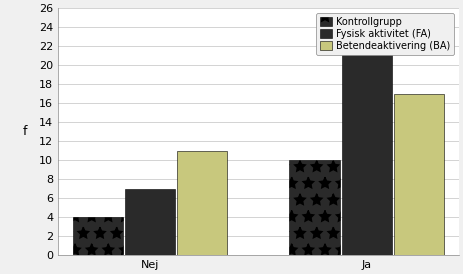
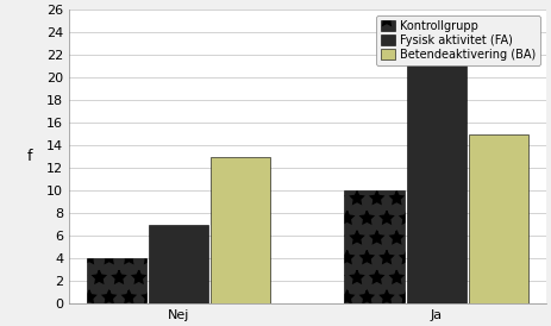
Betendeaktivering (BA)/Nej: 11 -> 13
Betendeaktivering (BA)/Ja: 17 -> 15
